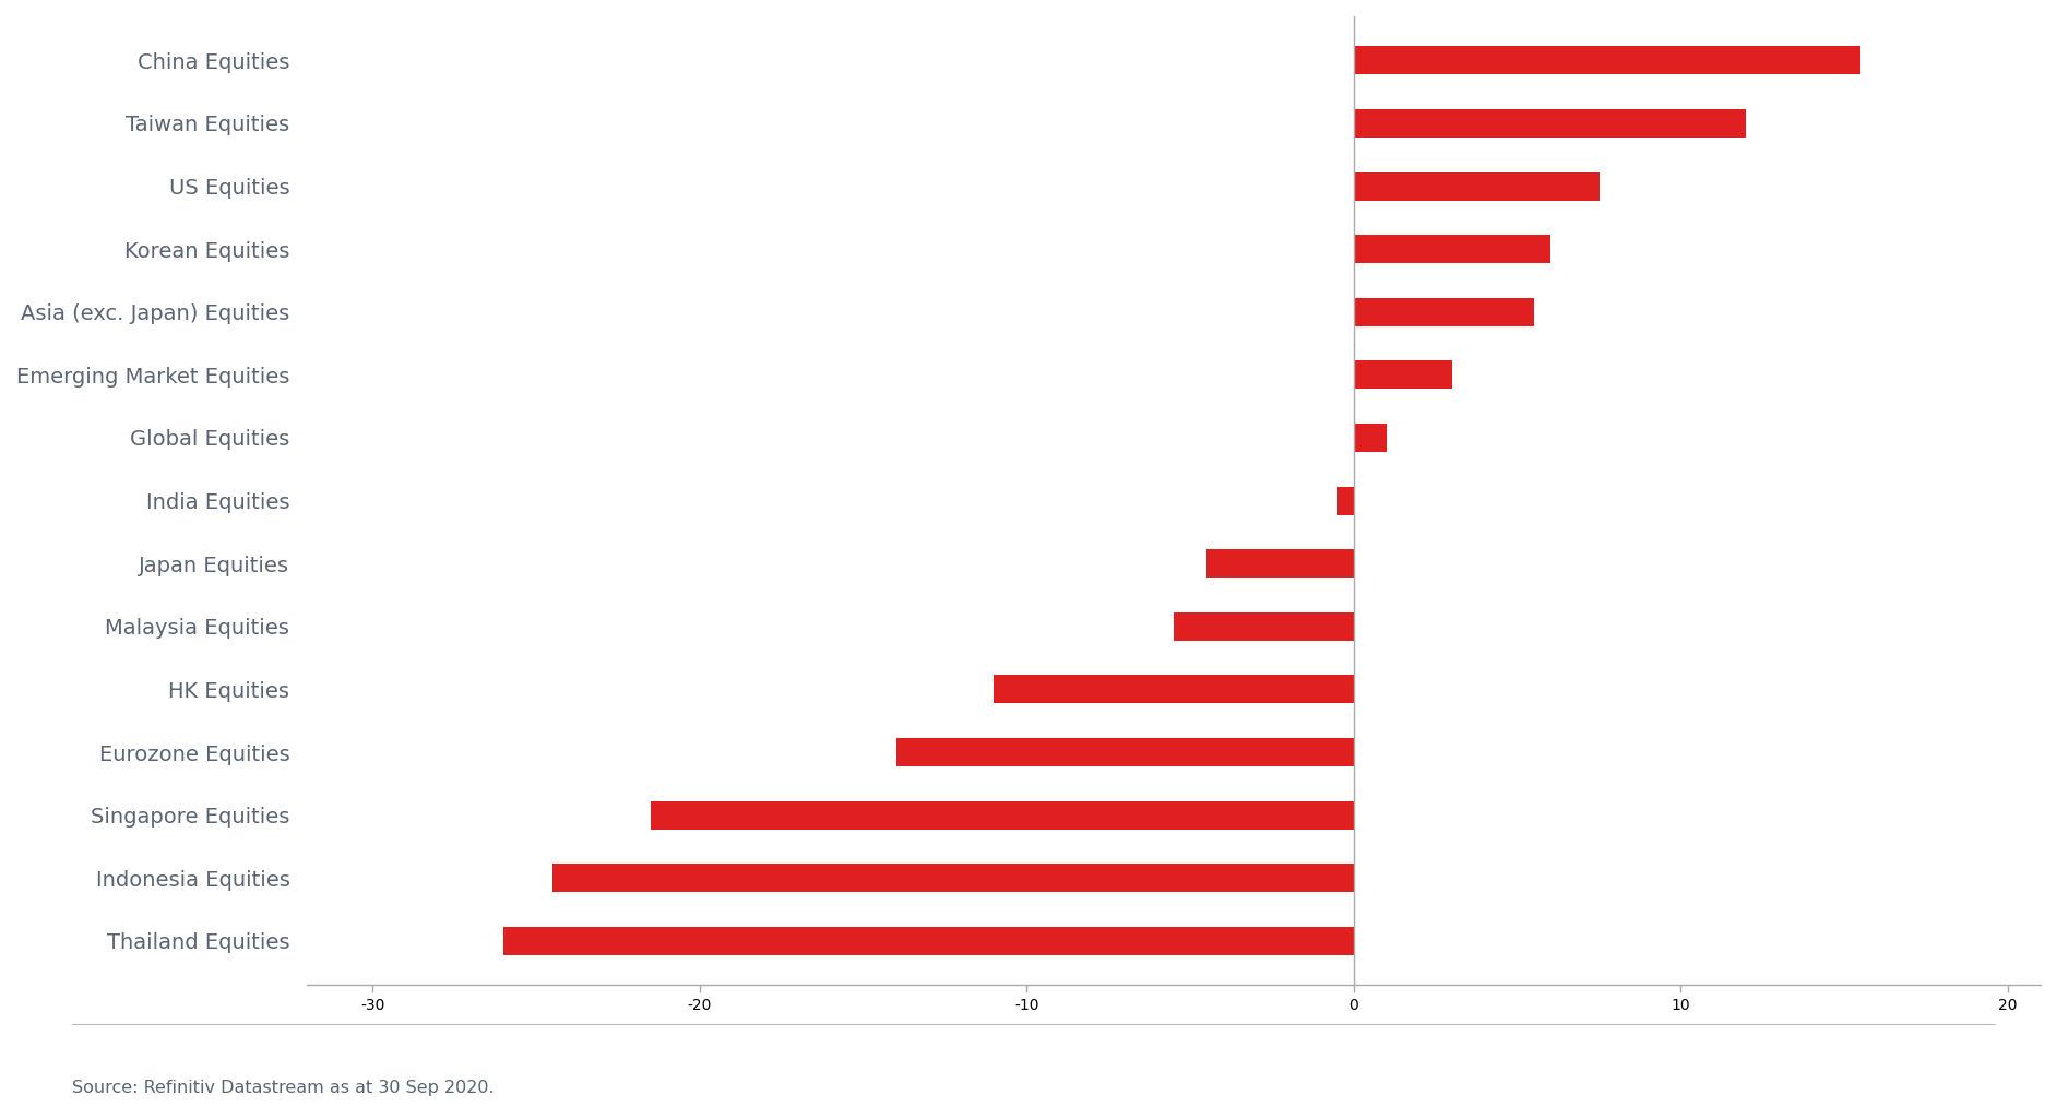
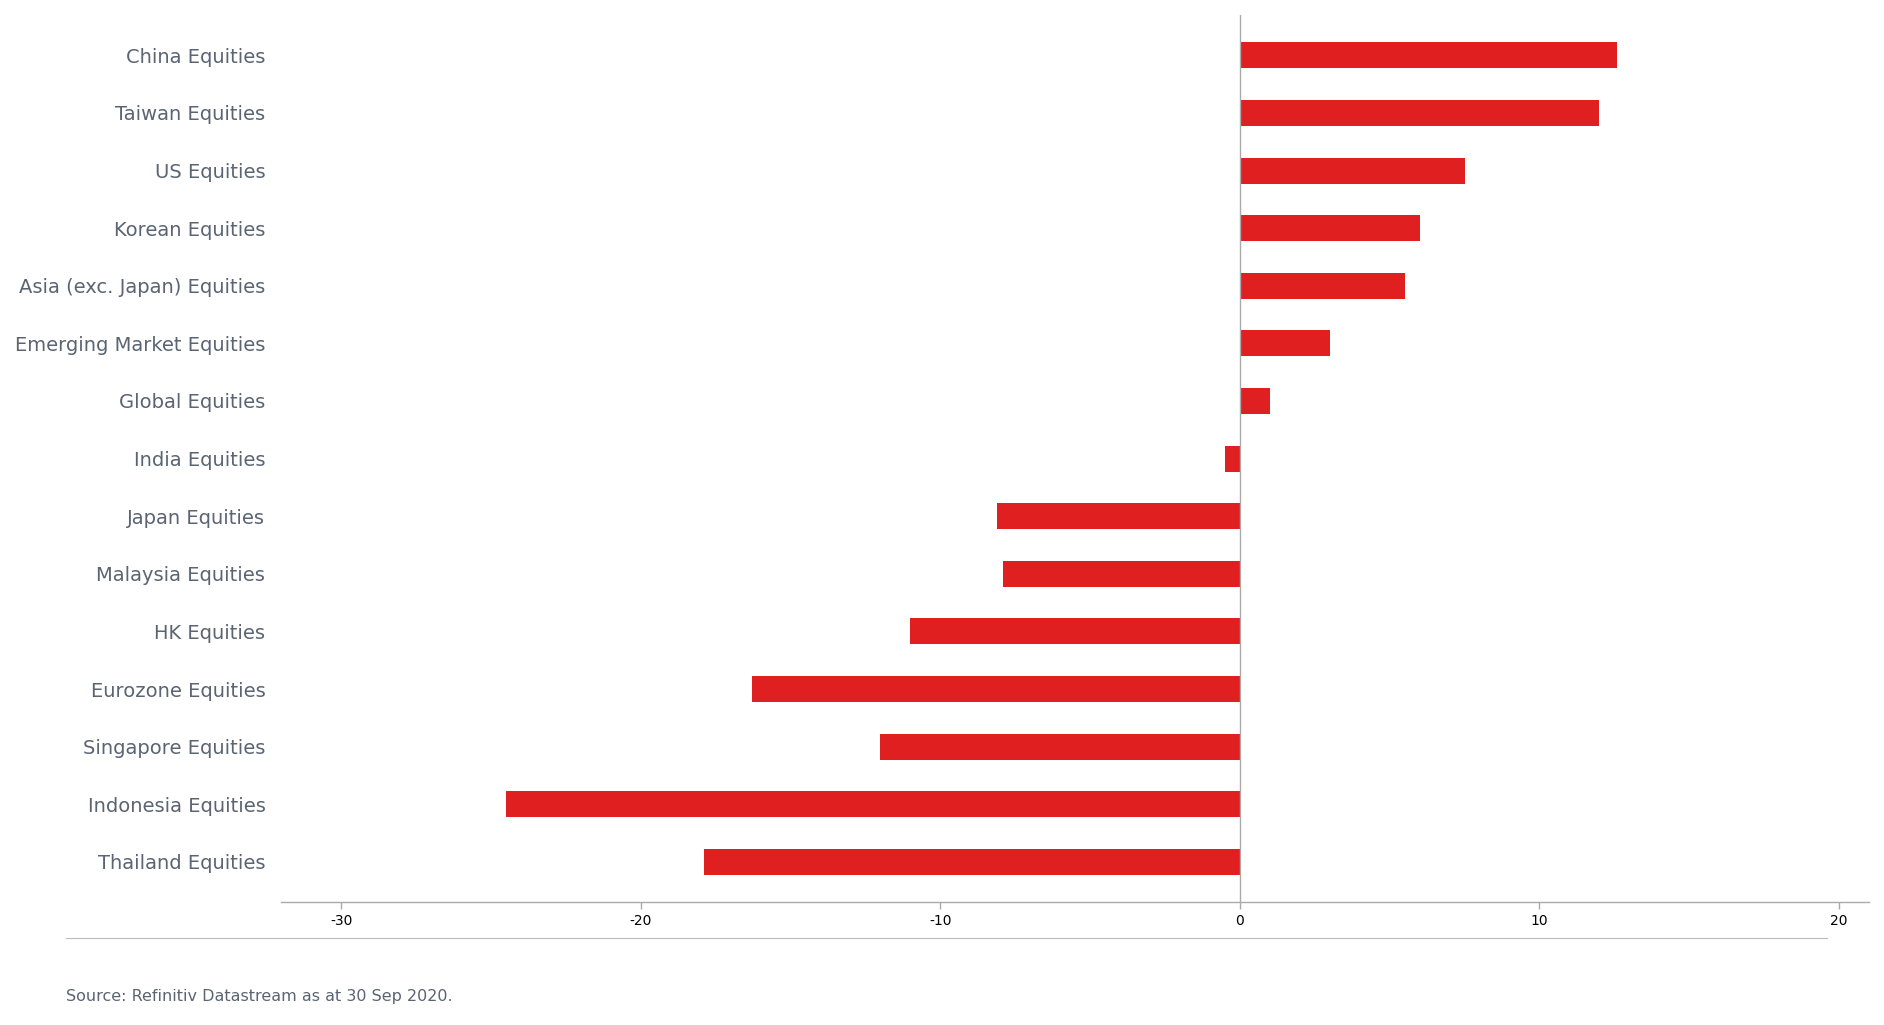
China Equities: 15.5 -> 12.6
Japan Equities: -4.5 -> -8.1
Malaysia Equities: -5.5 -> -7.9
Eurozone Equities: -14.0 -> -16.3
Singapore Equities: -21.5 -> -12.0
Thailand Equities: -26.0 -> -17.9
